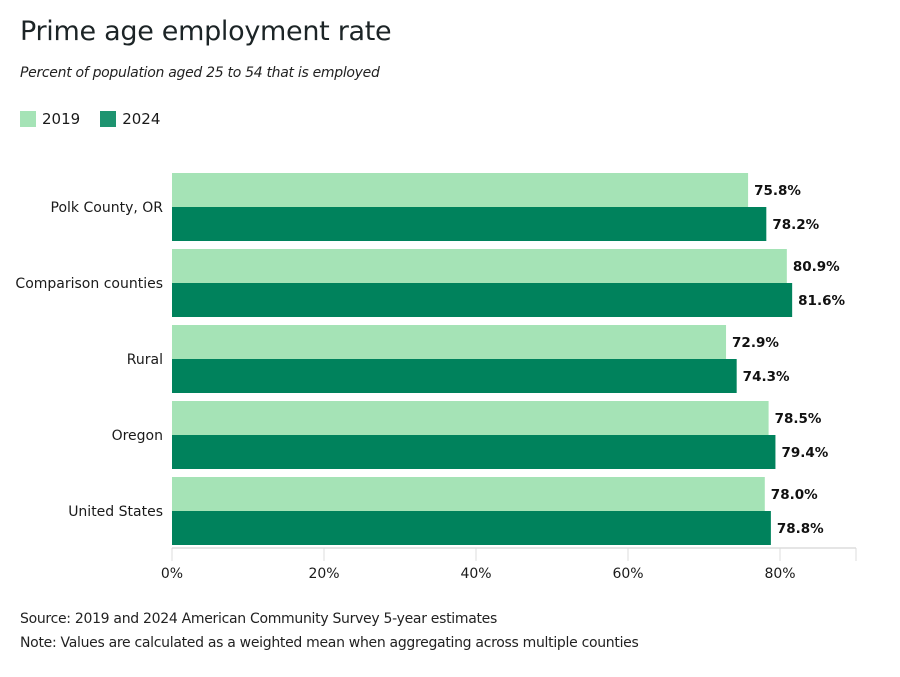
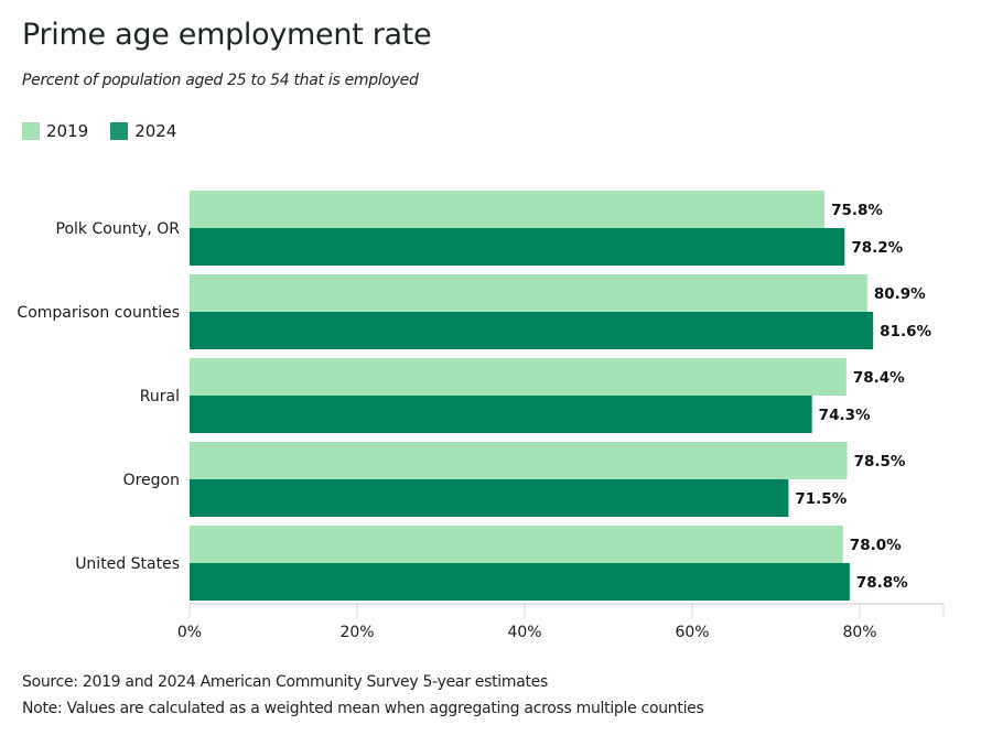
2019/Rural: 72.9% -> 78.4%
2024/Oregon: 79.4% -> 71.5%
